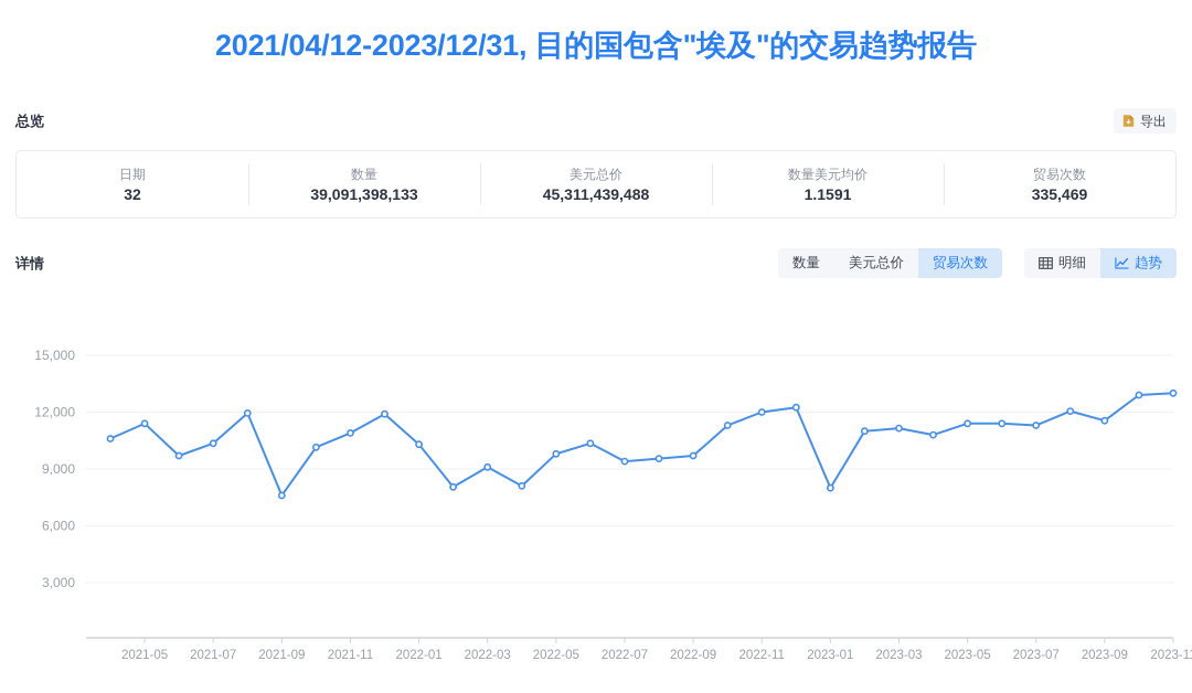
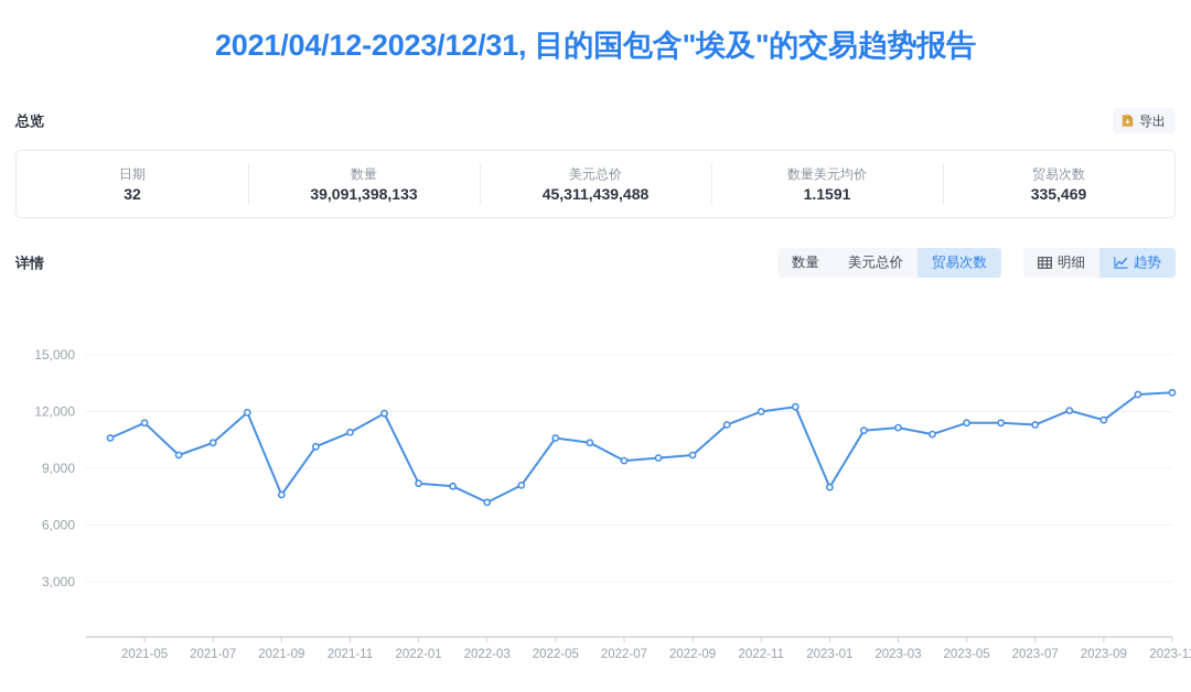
2022-01: 10300 -> 8200
2022-03: 9100 -> 7200
2022-05: 9800 -> 10600
